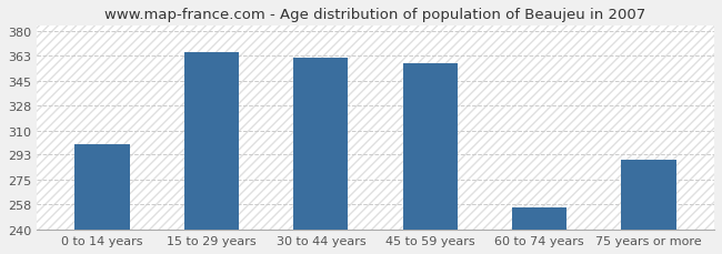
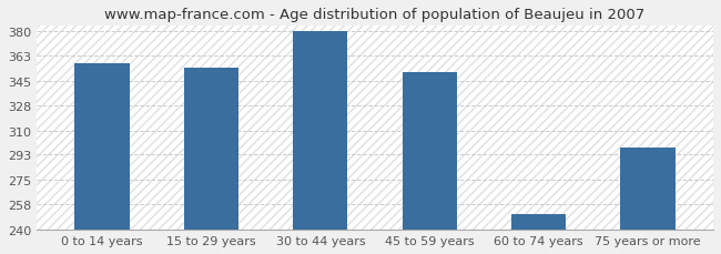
0 to 14 years: 300 -> 357
15 to 29 years: 365 -> 354
30 to 44 years: 361 -> 380
45 to 59 years: 357 -> 351
60 to 74 years: 256 -> 251
75 years or more: 289 -> 298
